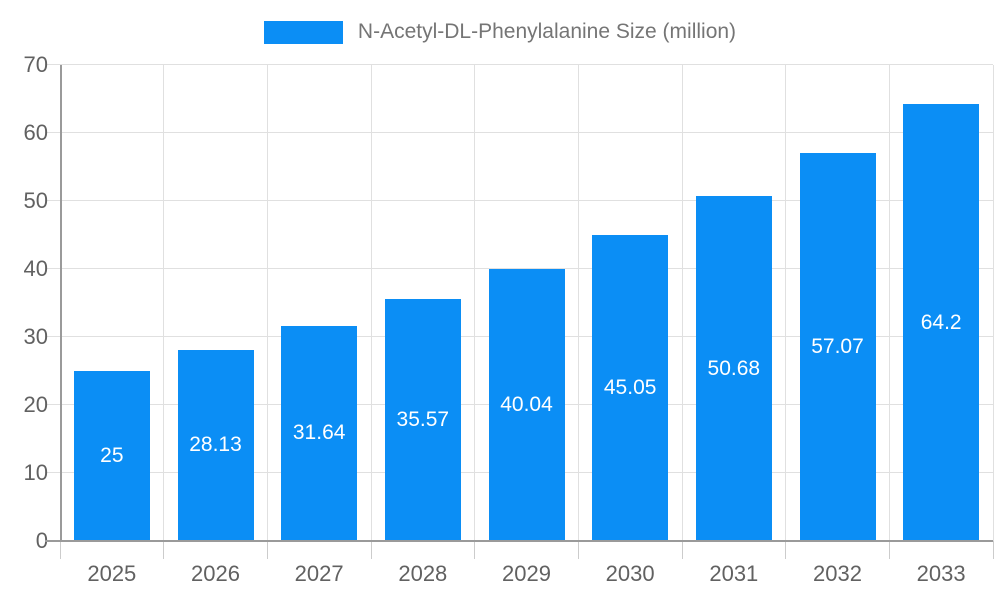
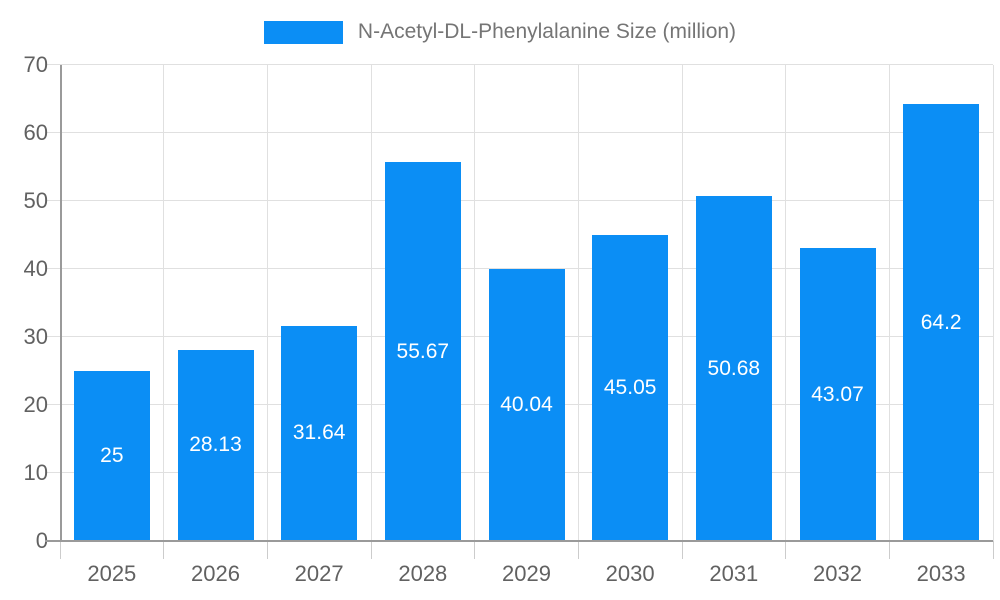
2028: 35.57 -> 55.67
2032: 57.07 -> 43.07
